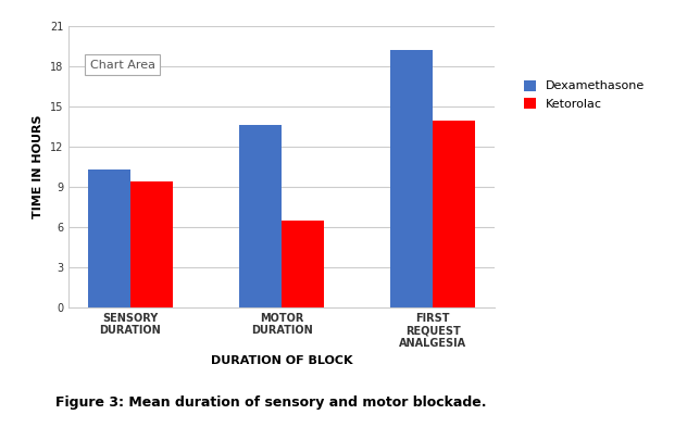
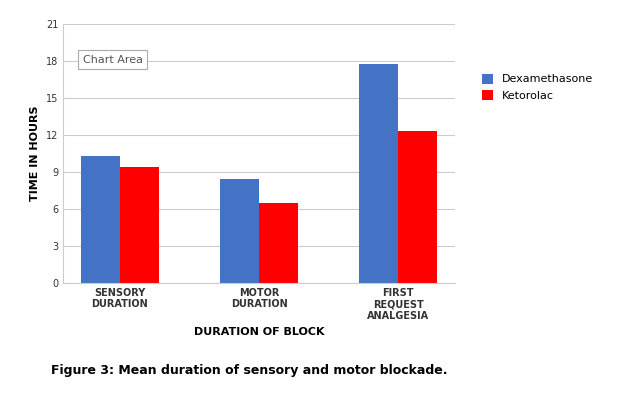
Dexamethasone/MOTOR DURATION: 13.6 -> 8.4
Dexamethasone/FIRST REQUEST ANALGESIA: 19.2 -> 17.7
Ketorolac/FIRST REQUEST ANALGESIA: 13.9 -> 12.3
